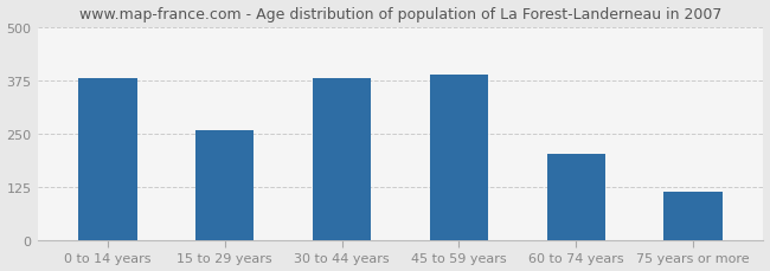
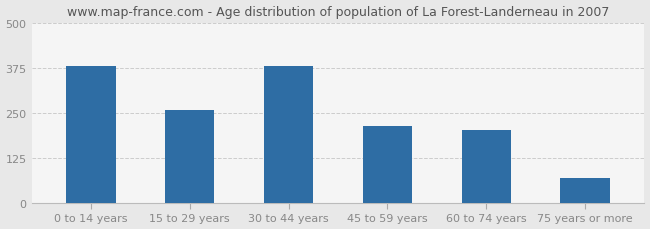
45 to 59 years: 388 -> 215
75 years or more: 115 -> 70
